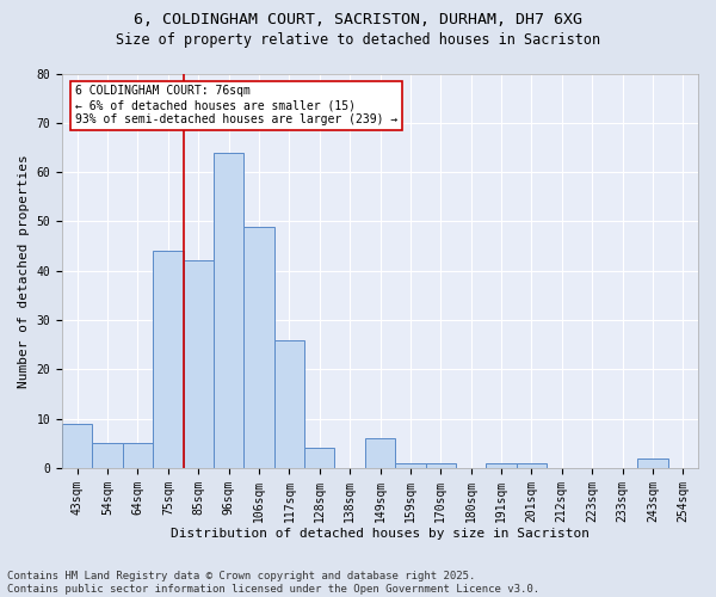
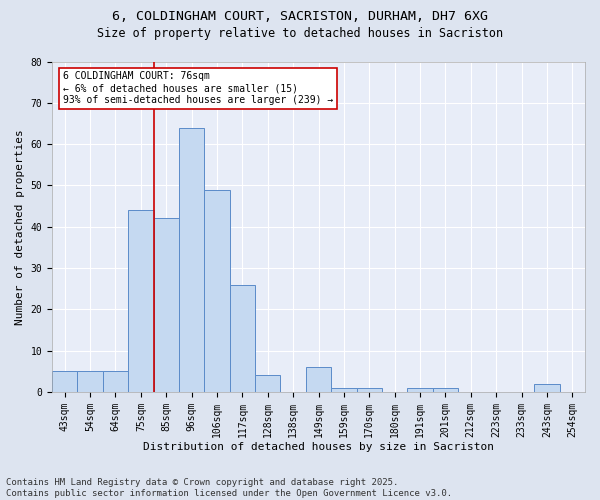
43sqm: 9 -> 5
